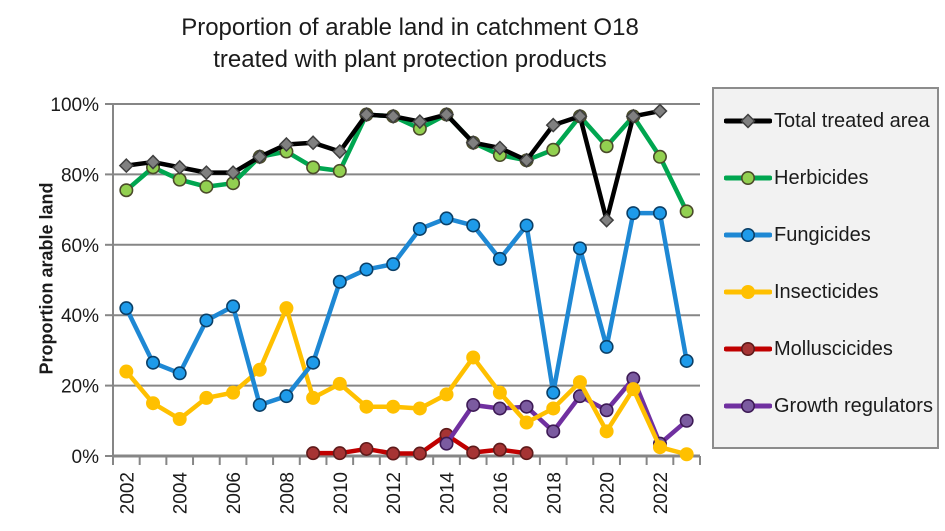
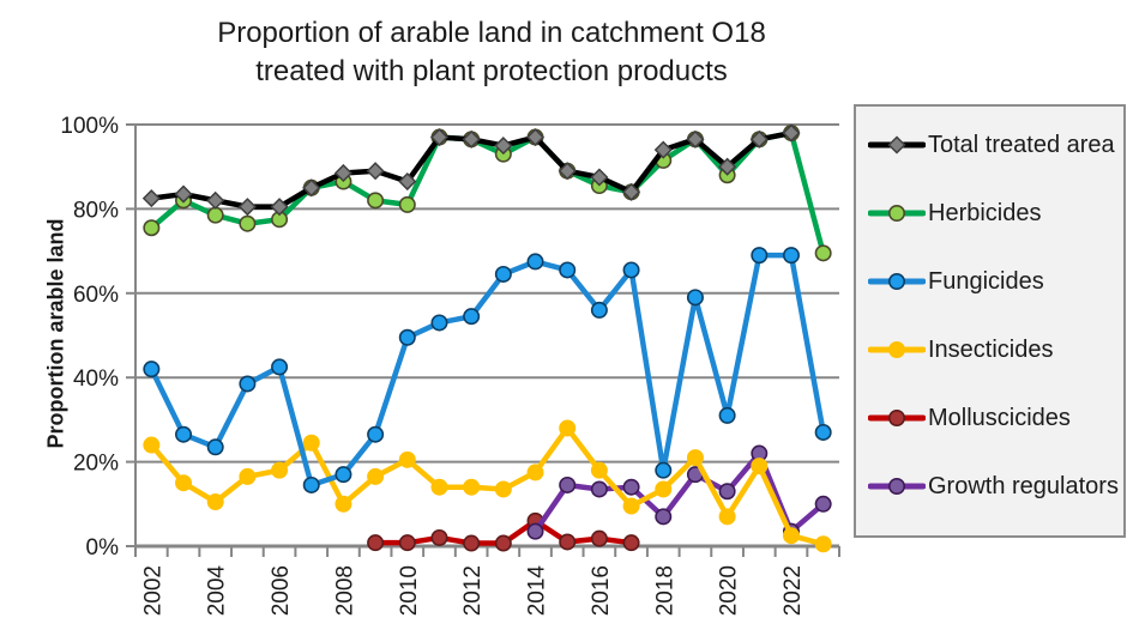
Insecticides/2008: 42% -> 10%
Herbicides/2018: 87% -> 92%
Total treated area/2020: 67% -> 90%
Herbicides/2022: 85% -> 98%
